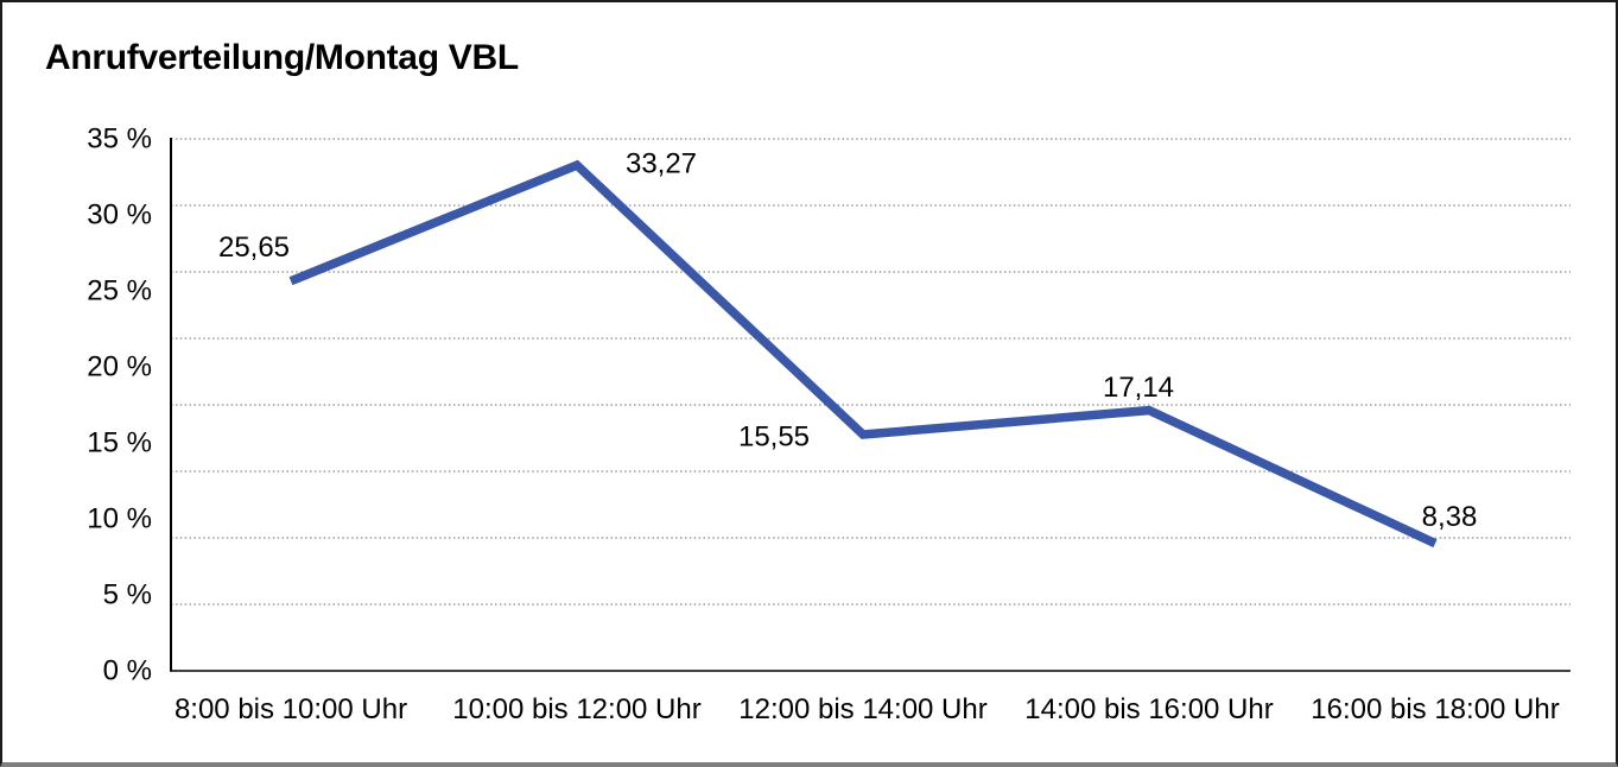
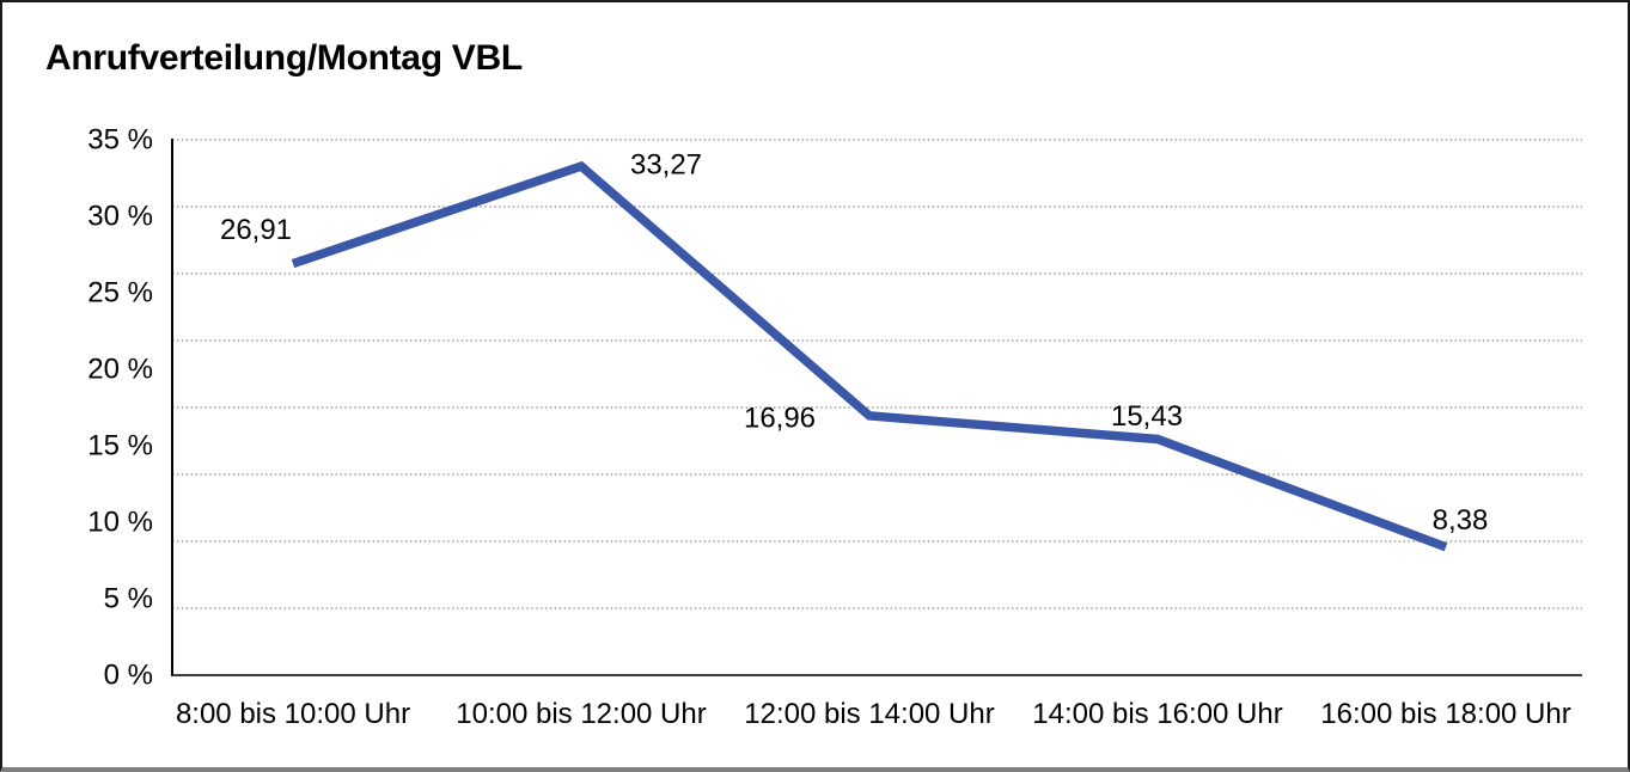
8:00 bis 10:00 Uhr: 25,65 -> 26,91
12:00 bis 14:00 Uhr: 15,55 -> 16,96
14:00 bis 16:00 Uhr: 17,14 -> 15,43
